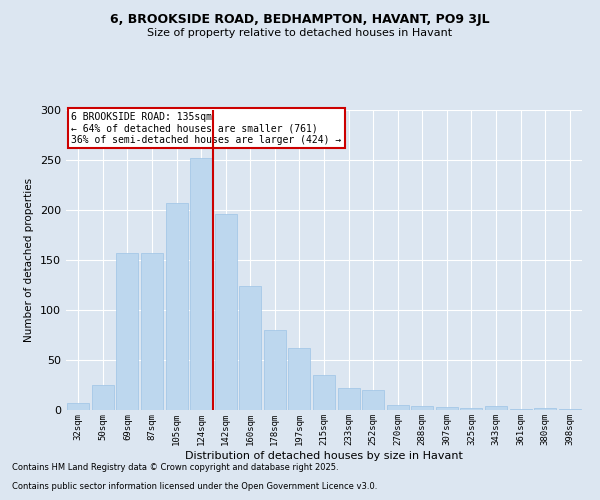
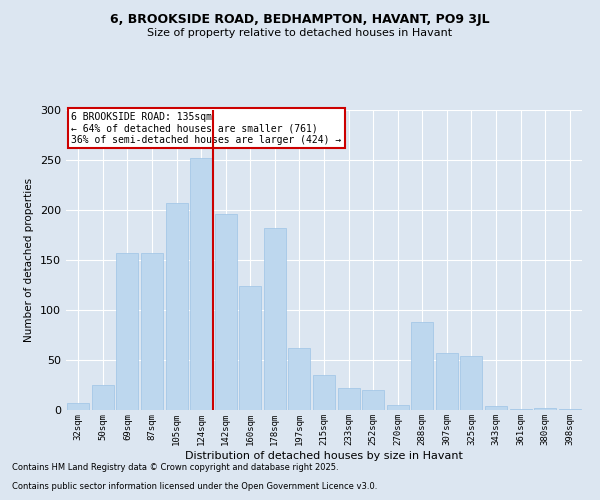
178sqm: 80 -> 182
288sqm: 4 -> 88
307sqm: 3 -> 57
325sqm: 2 -> 54
